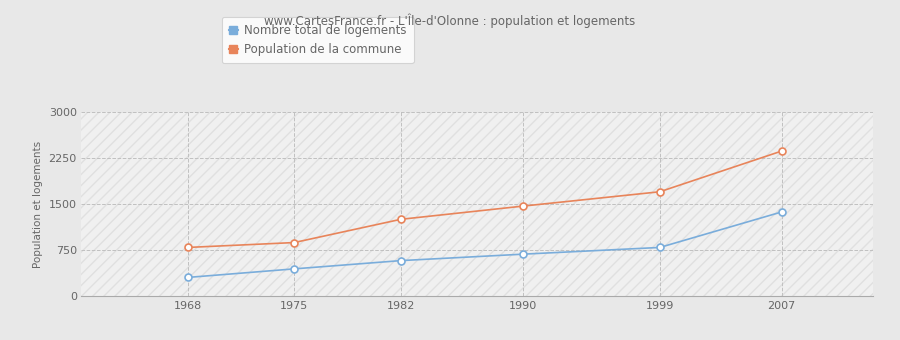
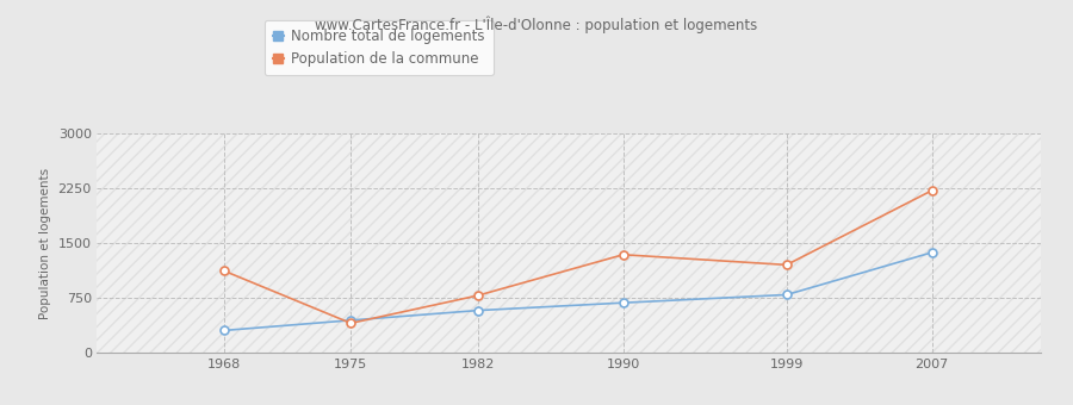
Population de la commune/1968: 790 -> 1120
Population de la commune/1975: 870 -> 400
Population de la commune/1982: 1250 -> 780
Population de la commune/1990: 1460 -> 1340
Population de la commune/1999: 1700 -> 1200
Population de la commune/2007: 2360 -> 2220
